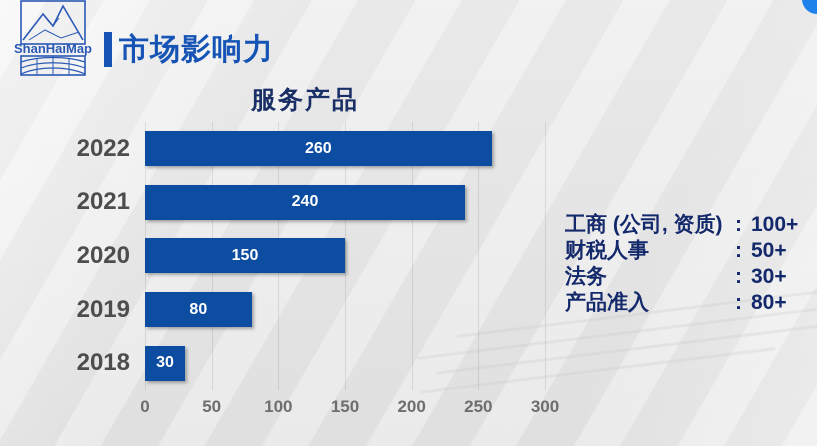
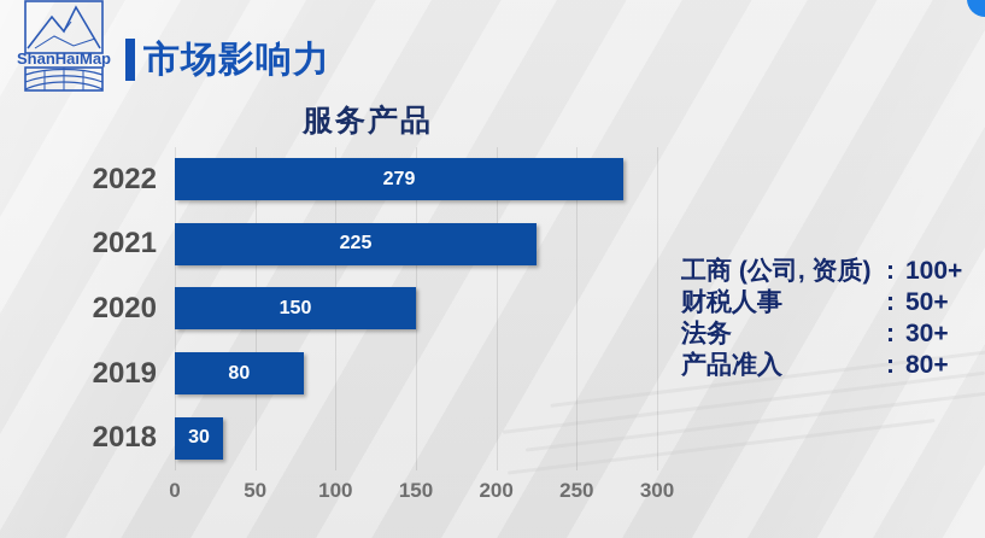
2022: 260 -> 279
2021: 240 -> 225
